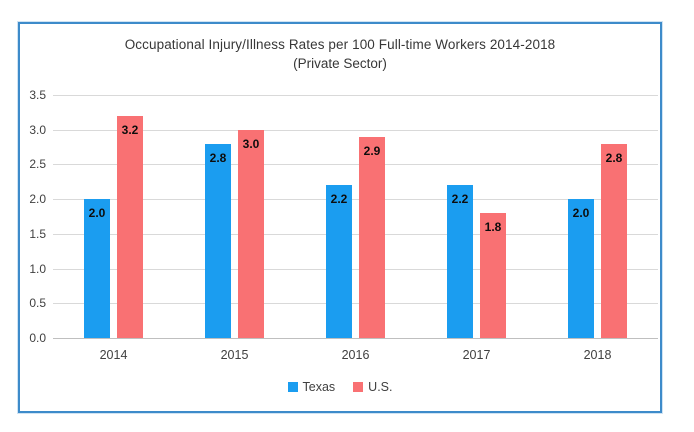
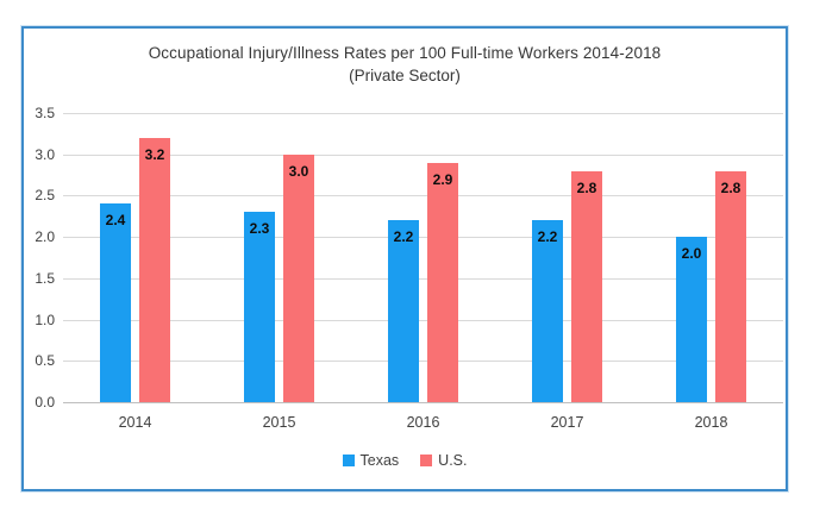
Texas/2014: 2.0 -> 2.4
Texas/2015: 2.8 -> 2.3
U.S./2017: 1.8 -> 2.8
